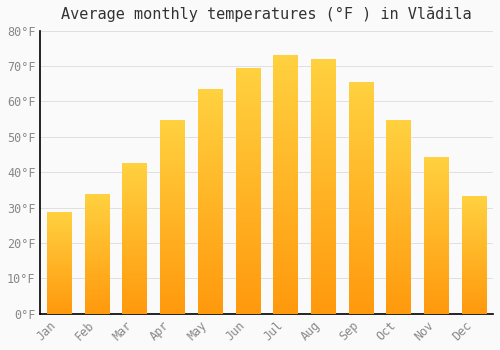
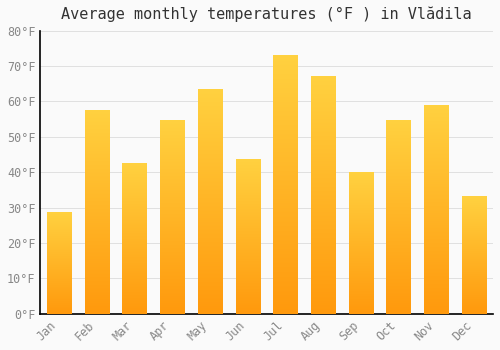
Feb: 33.8°F -> 57.5°F
Jun: 69.3°F -> 43.5°F
Aug: 71.8°F -> 67.0°F
Sep: 65.5°F -> 40.0°F
Nov: 44.1°F -> 59.0°F
